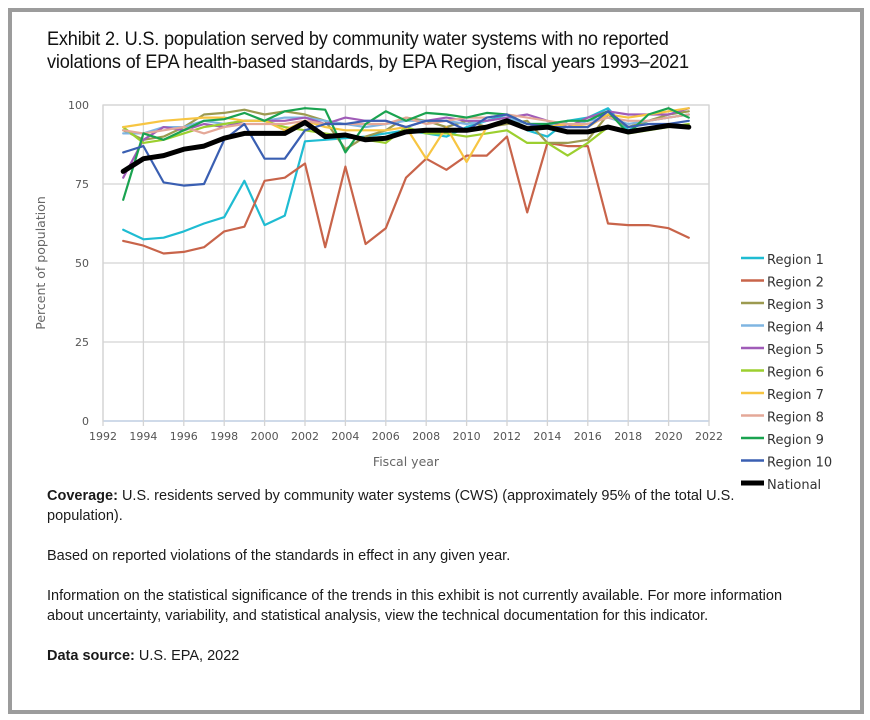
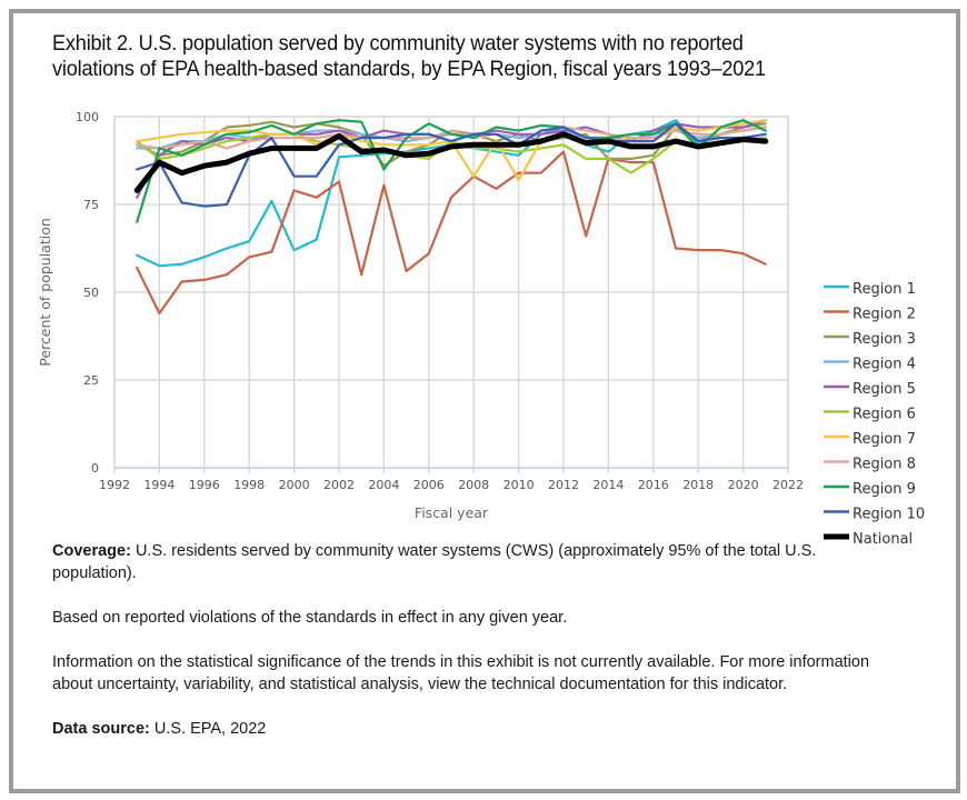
Region 2/1994: 56 -> 44
National/1994: 83 -> 87
Region 2/2000: 76 -> 79
Region 9/2008: 98 -> 94
Region 1/2010: 93 -> 89
Region 8/2010: 96 -> 92
